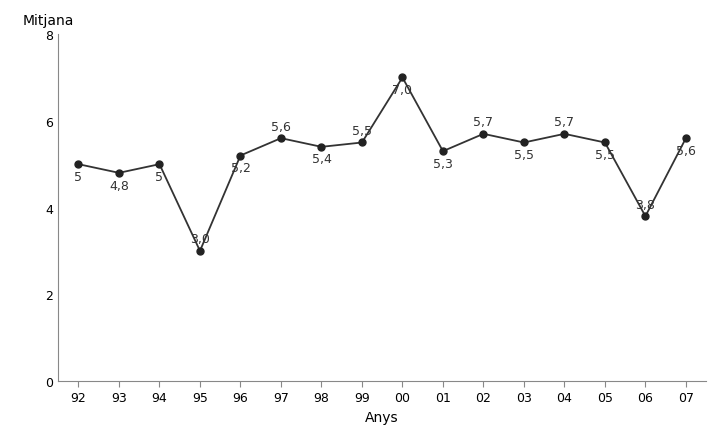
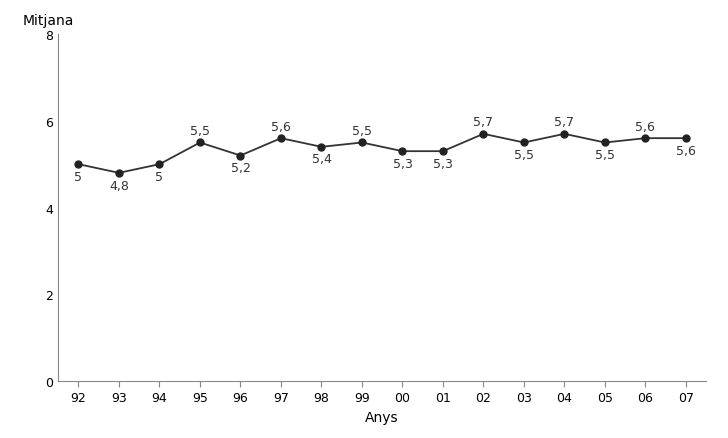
95: 3,0 -> 5,5
00: 7,0 -> 5,3
06: 3,8 -> 5,6
